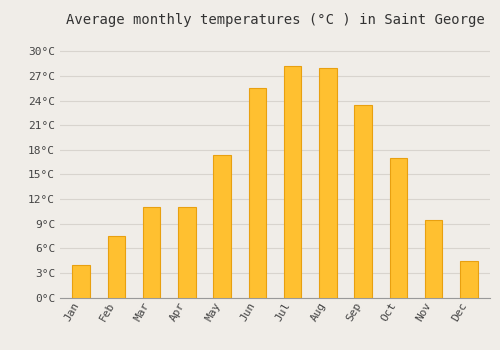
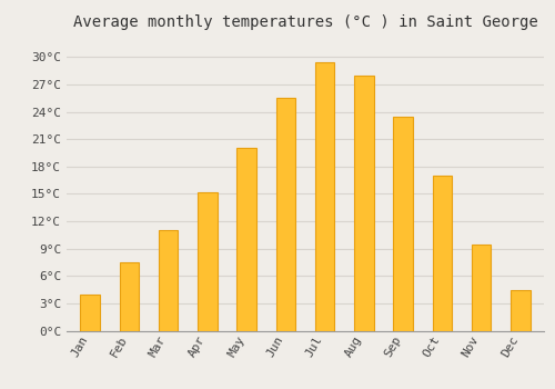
Apr: 11.0°C -> 15.2°C
May: 17.4°C -> 20.0°C
Jul: 28.2°C -> 29.5°C
